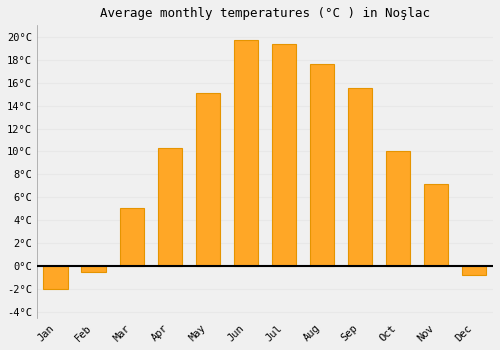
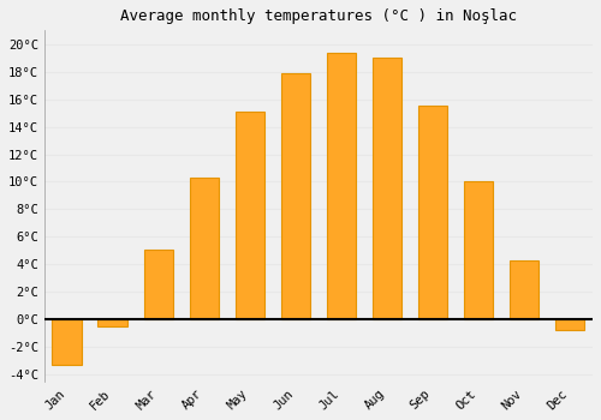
Jan: -2.0°C -> -3.3°C
Jun: 19.7°C -> 17.9°C
Aug: 17.6°C -> 19.0°C
Nov: 7.2°C -> 4.3°C
